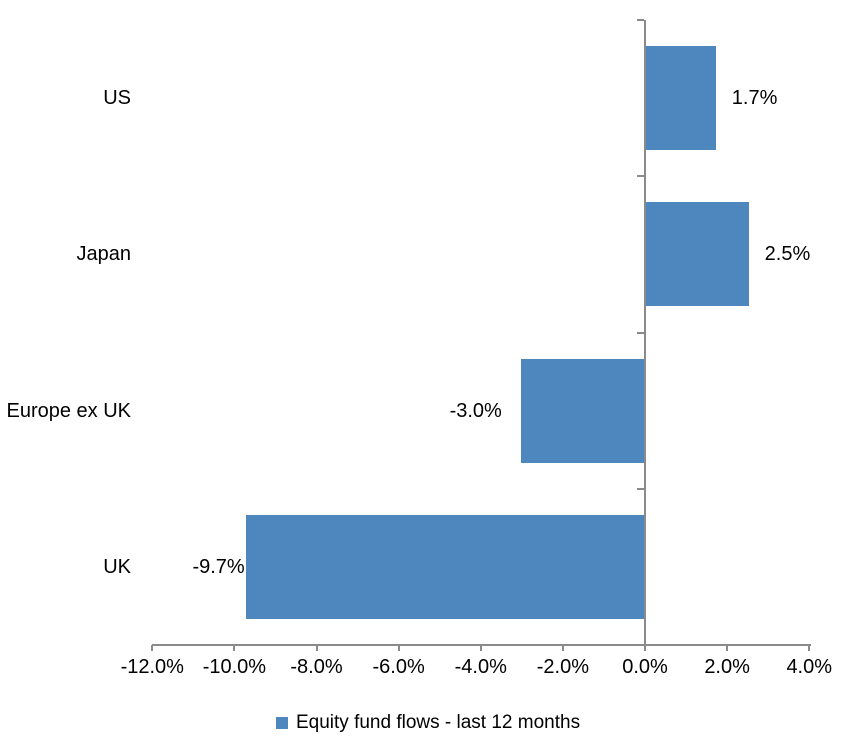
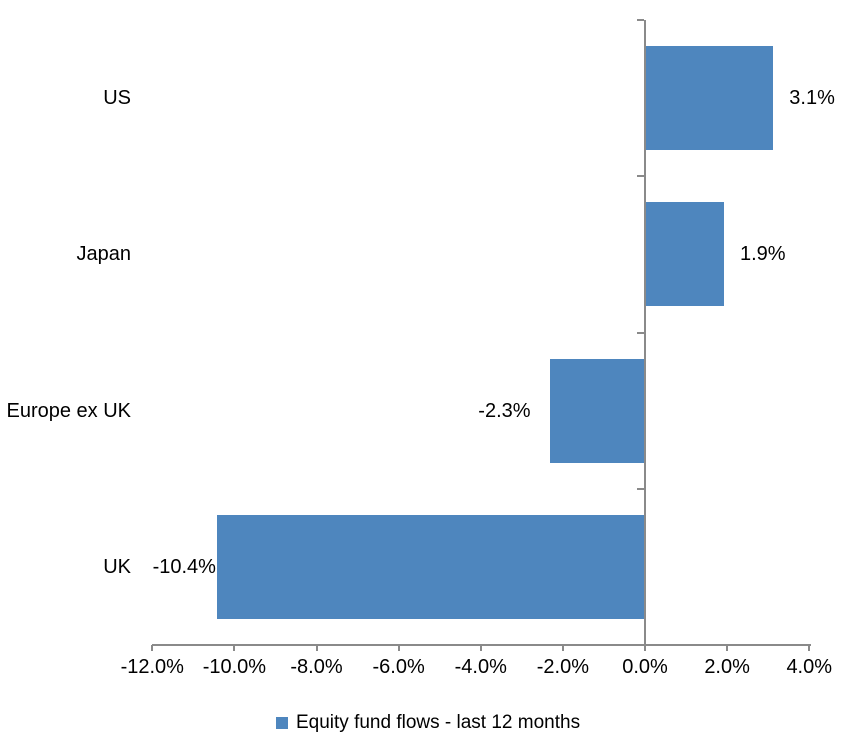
US: 1.7% -> 3.1%
Japan: 2.5% -> 1.9%
Europe ex UK: -3.0% -> -2.3%
UK: -9.7% -> -10.4%
